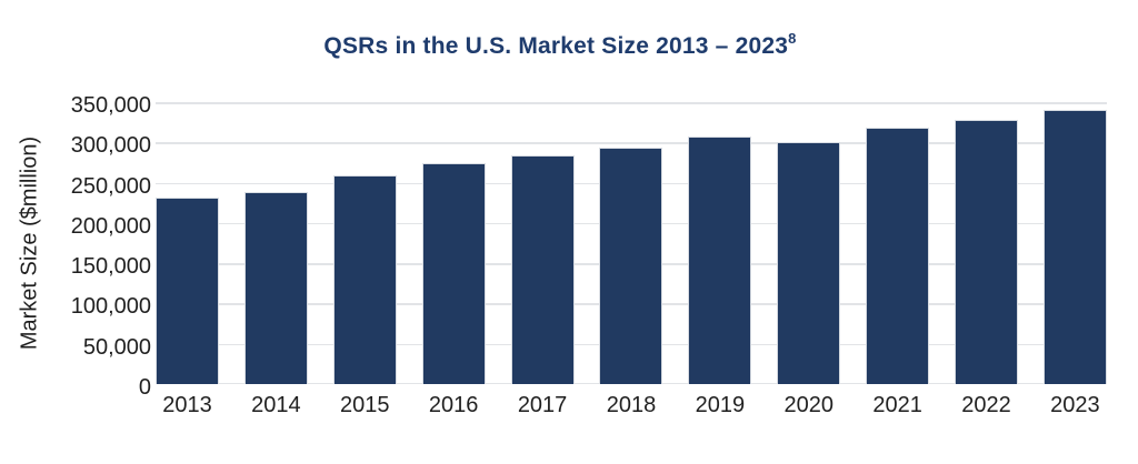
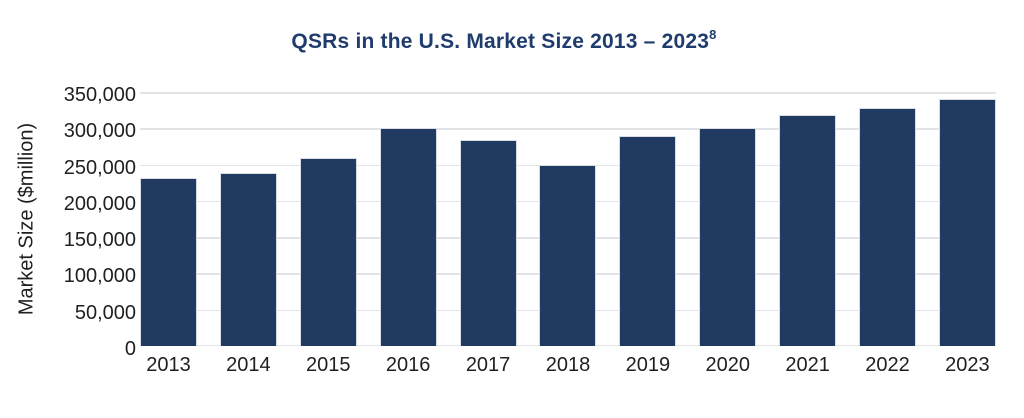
2016: 270000 -> 300000
2018: 290000 -> 250000
2019: 310000 -> 290000
